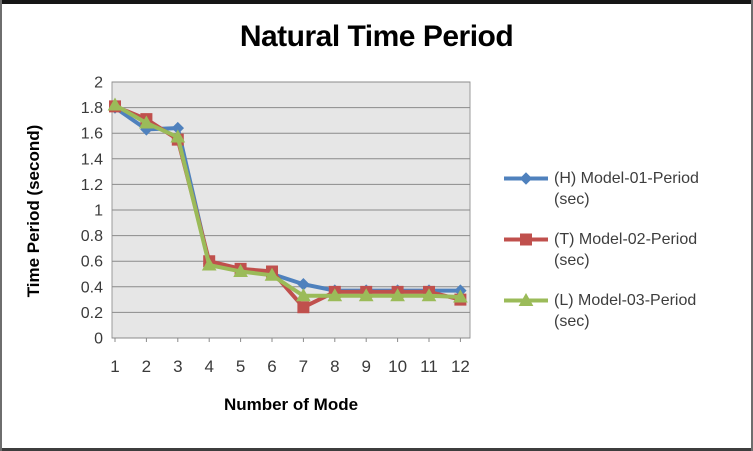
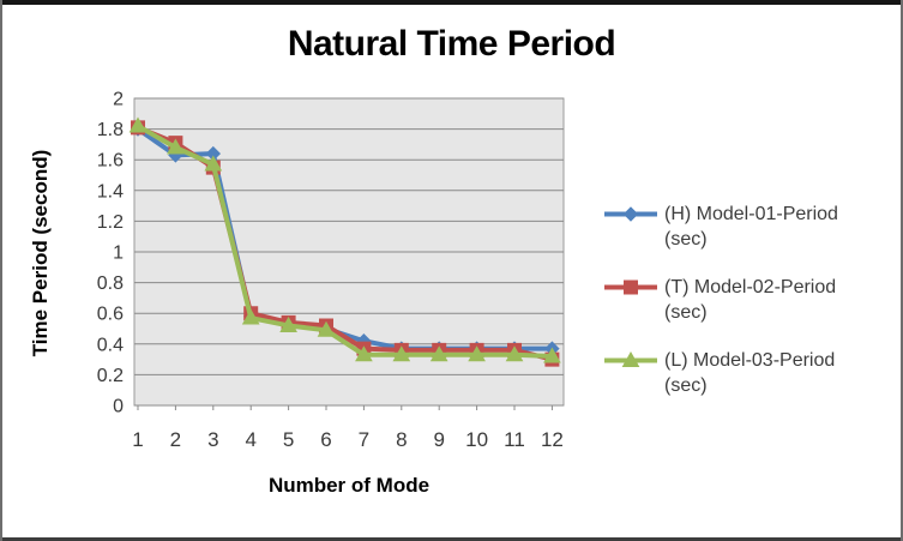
(T) Model-02-Period (sec)/7: 0.24 -> 0.37
